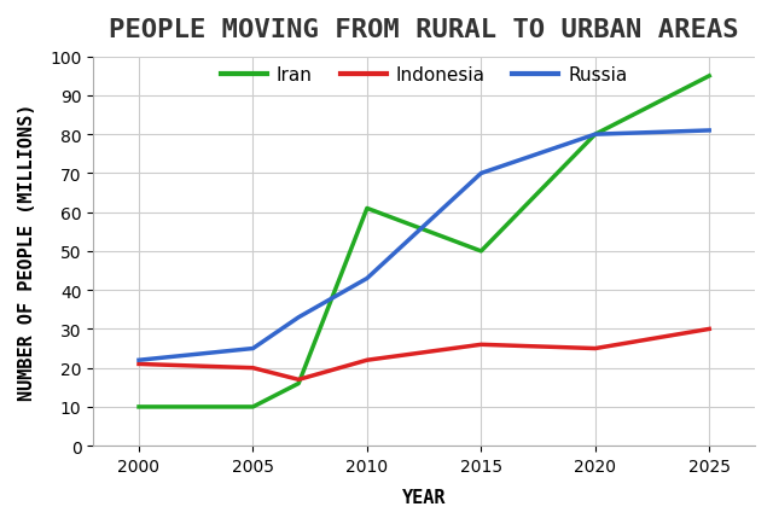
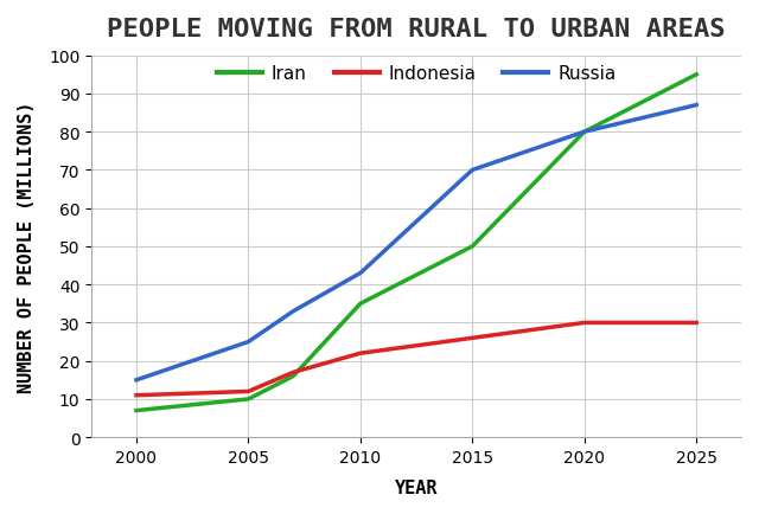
Iran/2000: 10 -> 7
Indonesia/2000: 21 -> 11
Russia/2000: 22 -> 15
Indonesia/2005: 20 -> 12
Iran/2010: 61 -> 35
Indonesia/2020: 25 -> 30
Russia/2025: 81 -> 87
